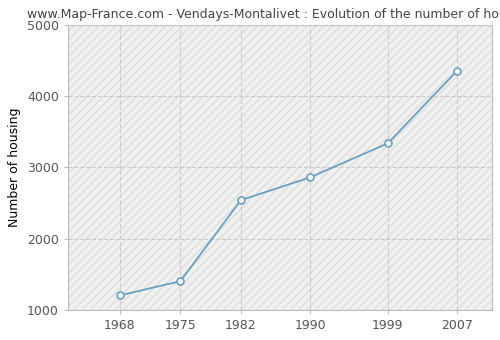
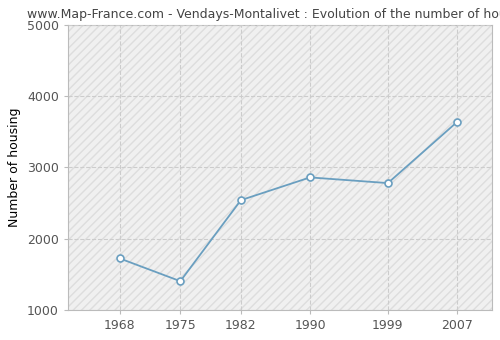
1968: 1200 -> 1720
1999: 3340 -> 2780
2007: 4360 -> 3640
